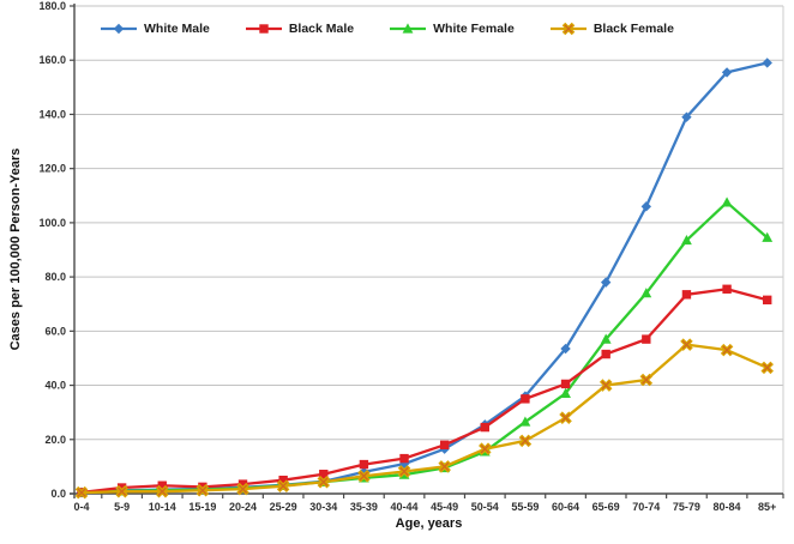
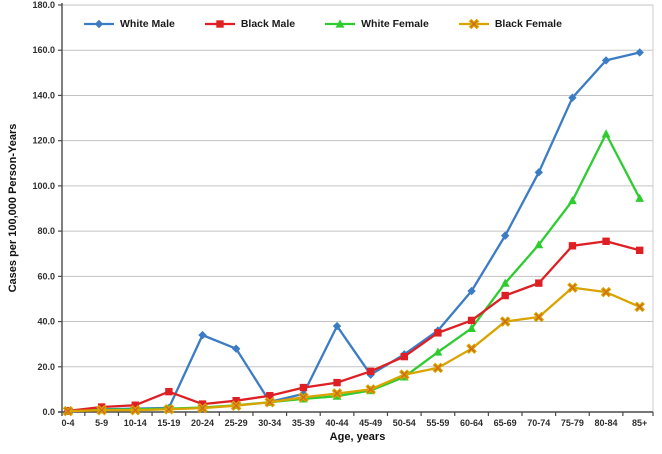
Black Male/15-19: 2 -> 9
White Male/20-24: 2 -> 34
White Male/25-29: 3 -> 28
White Male/40-44: 11 -> 38
White Female/80-84: 108 -> 123
